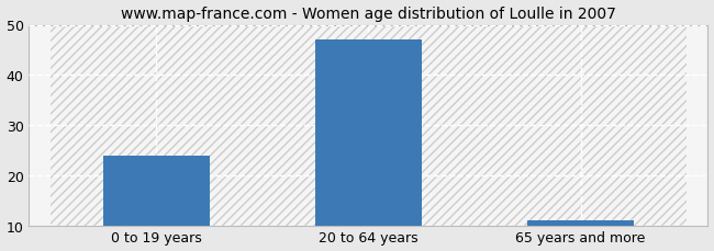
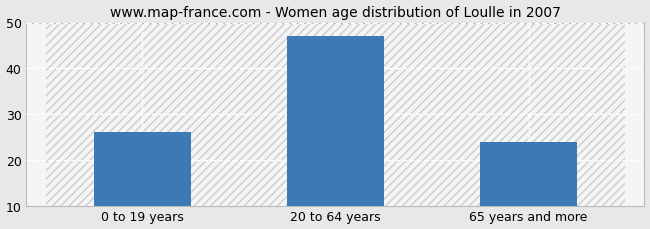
0 to 19 years: 24 -> 26
65 years and more: 11 -> 24
